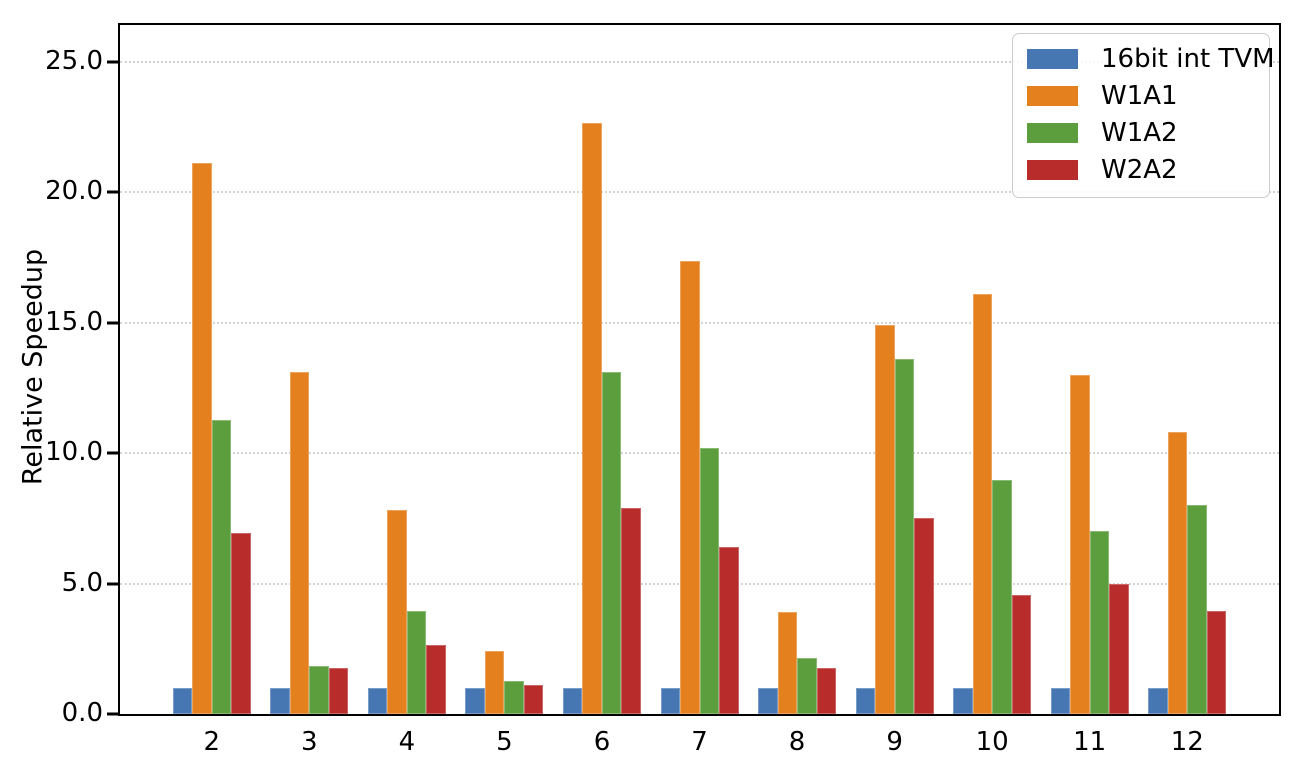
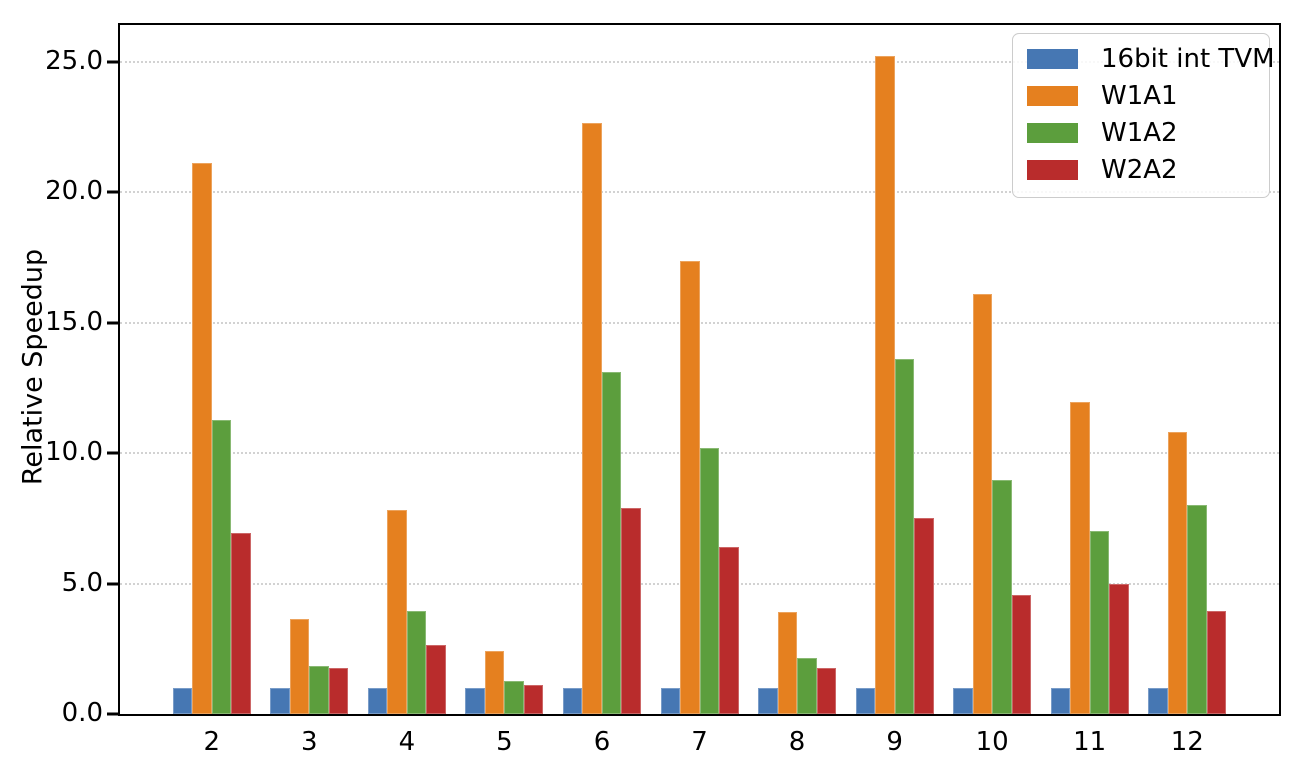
W1A1/3: 13.1 -> 3.6
W1A1/9: 14.9 -> 25.2
W1A1/11: 13.0 -> 11.9
